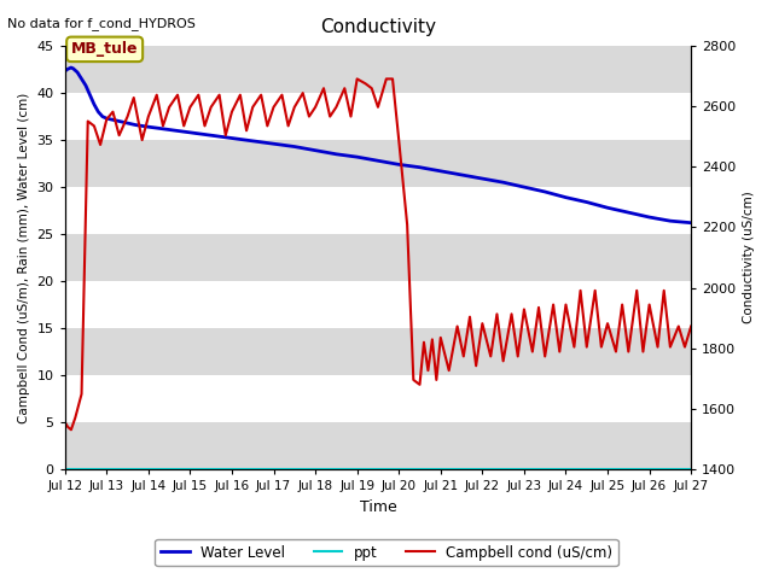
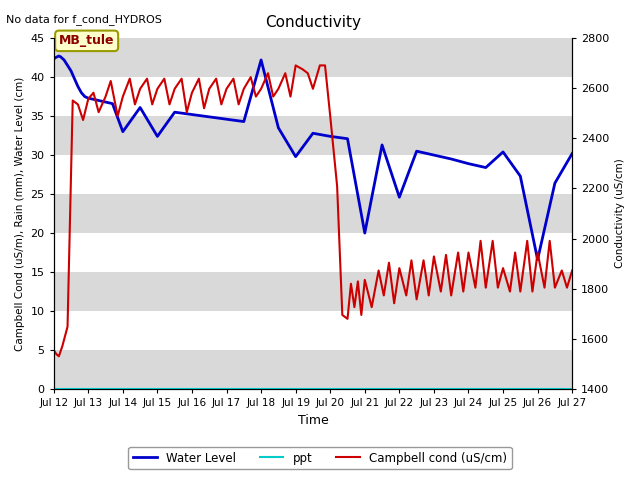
Water Level/Jul 14: 36.4 -> 33.0
Water Level/Jul 15: 35.8 -> 32.4
Water Level/Jul 18: 33.9 -> 42.2
Water Level/Jul 19: 33.2 -> 29.8
Water Level/Jul 21: 31.7 -> 20.0
Water Level/Jul 22: 30.9 -> 24.6
Water Level/Jul 25: 27.8 -> 30.4
Water Level/Jul 26: 26.8 -> 16.6
Water Level/Jul 27: 26.2 -> 30.2
